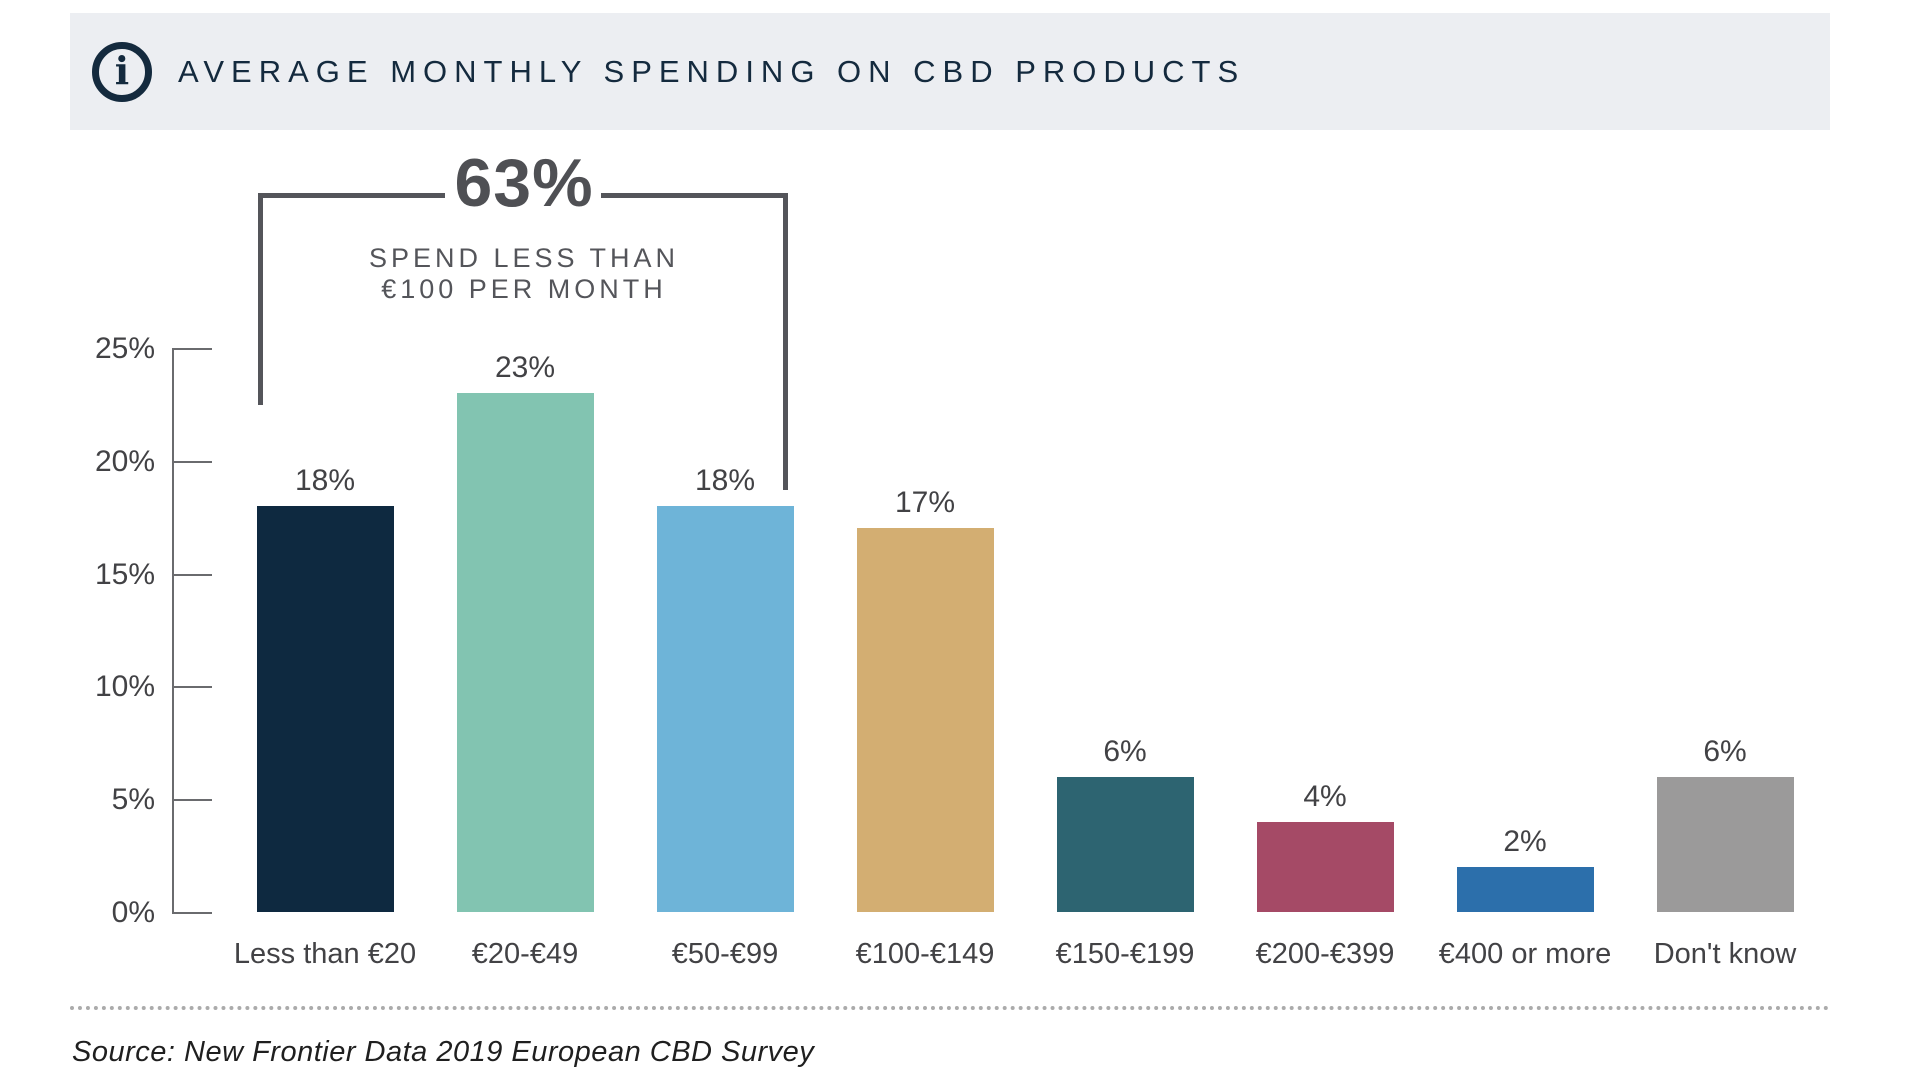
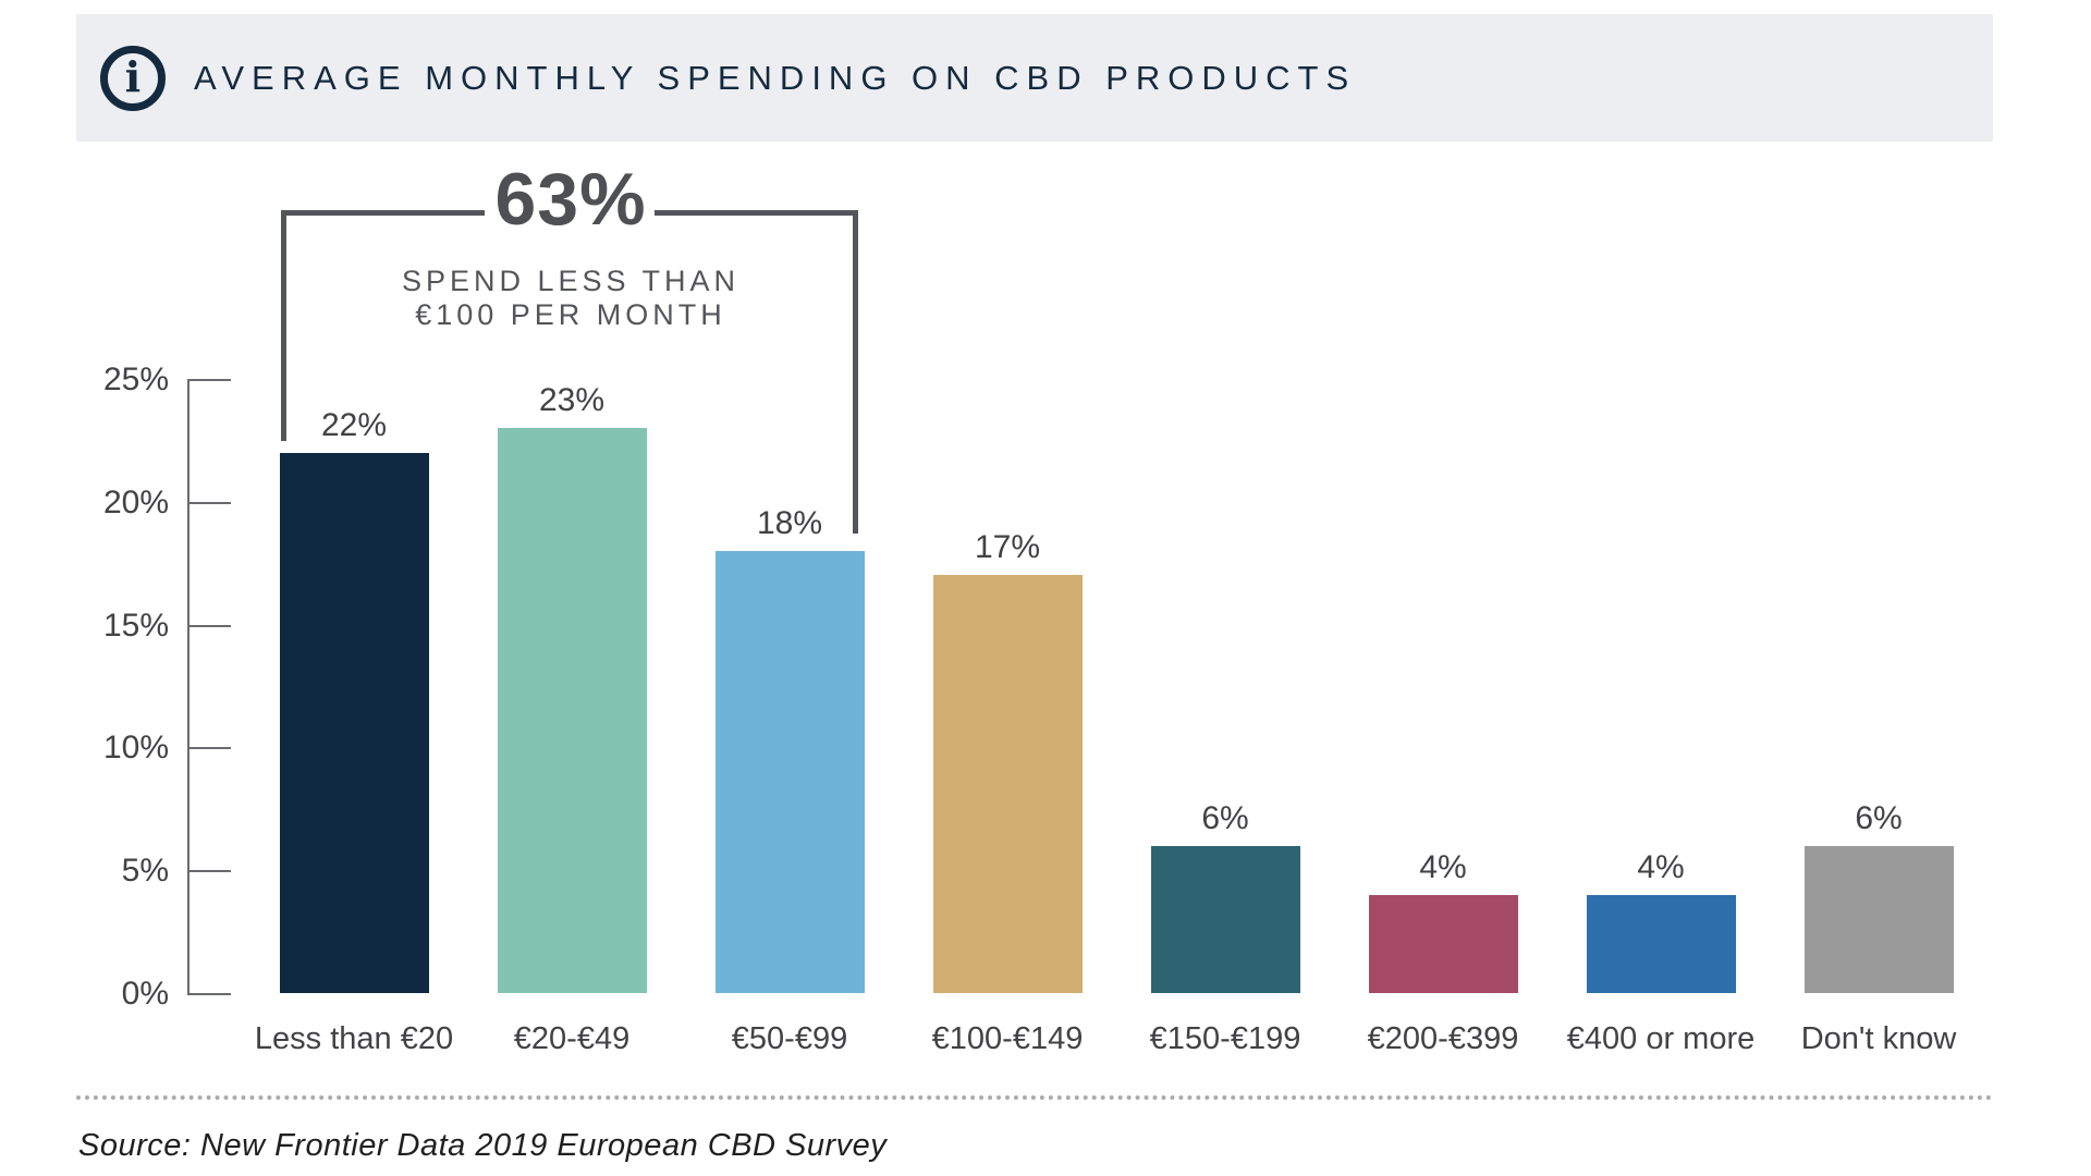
Less than €20: 18% -> 22%
€400 or more: 2% -> 4%
